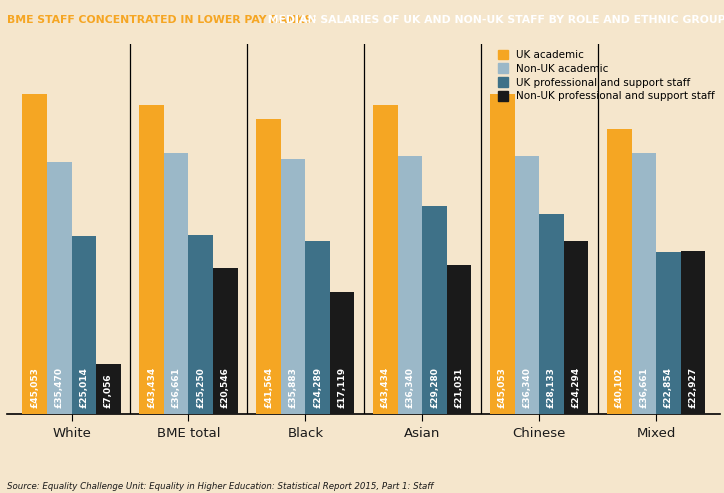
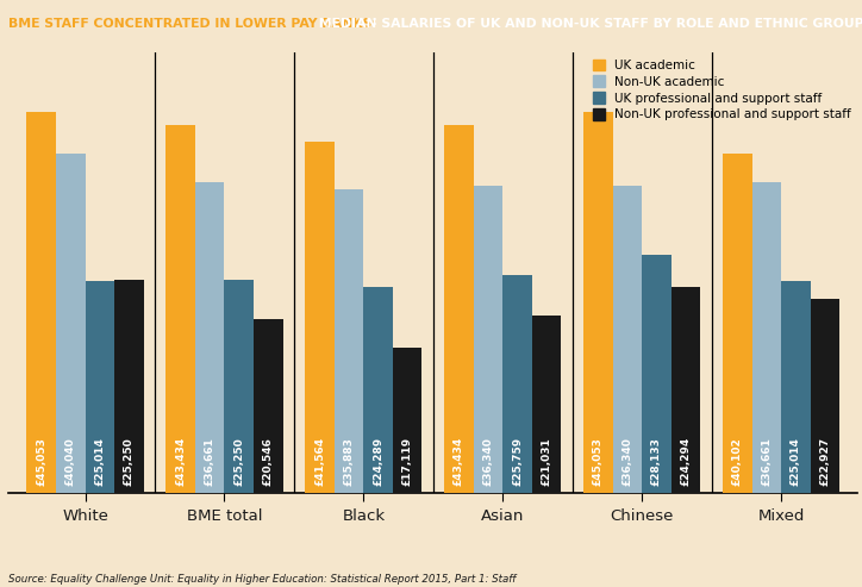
Non-UK academic/White: £35,470 -> £40,040
Non-UK professional and support staff/White: £7,056 -> £25,250
UK professional and support staff/Asian: £29,280 -> £25,759
UK professional and support staff/Mixed: £22,854 -> £25,014
